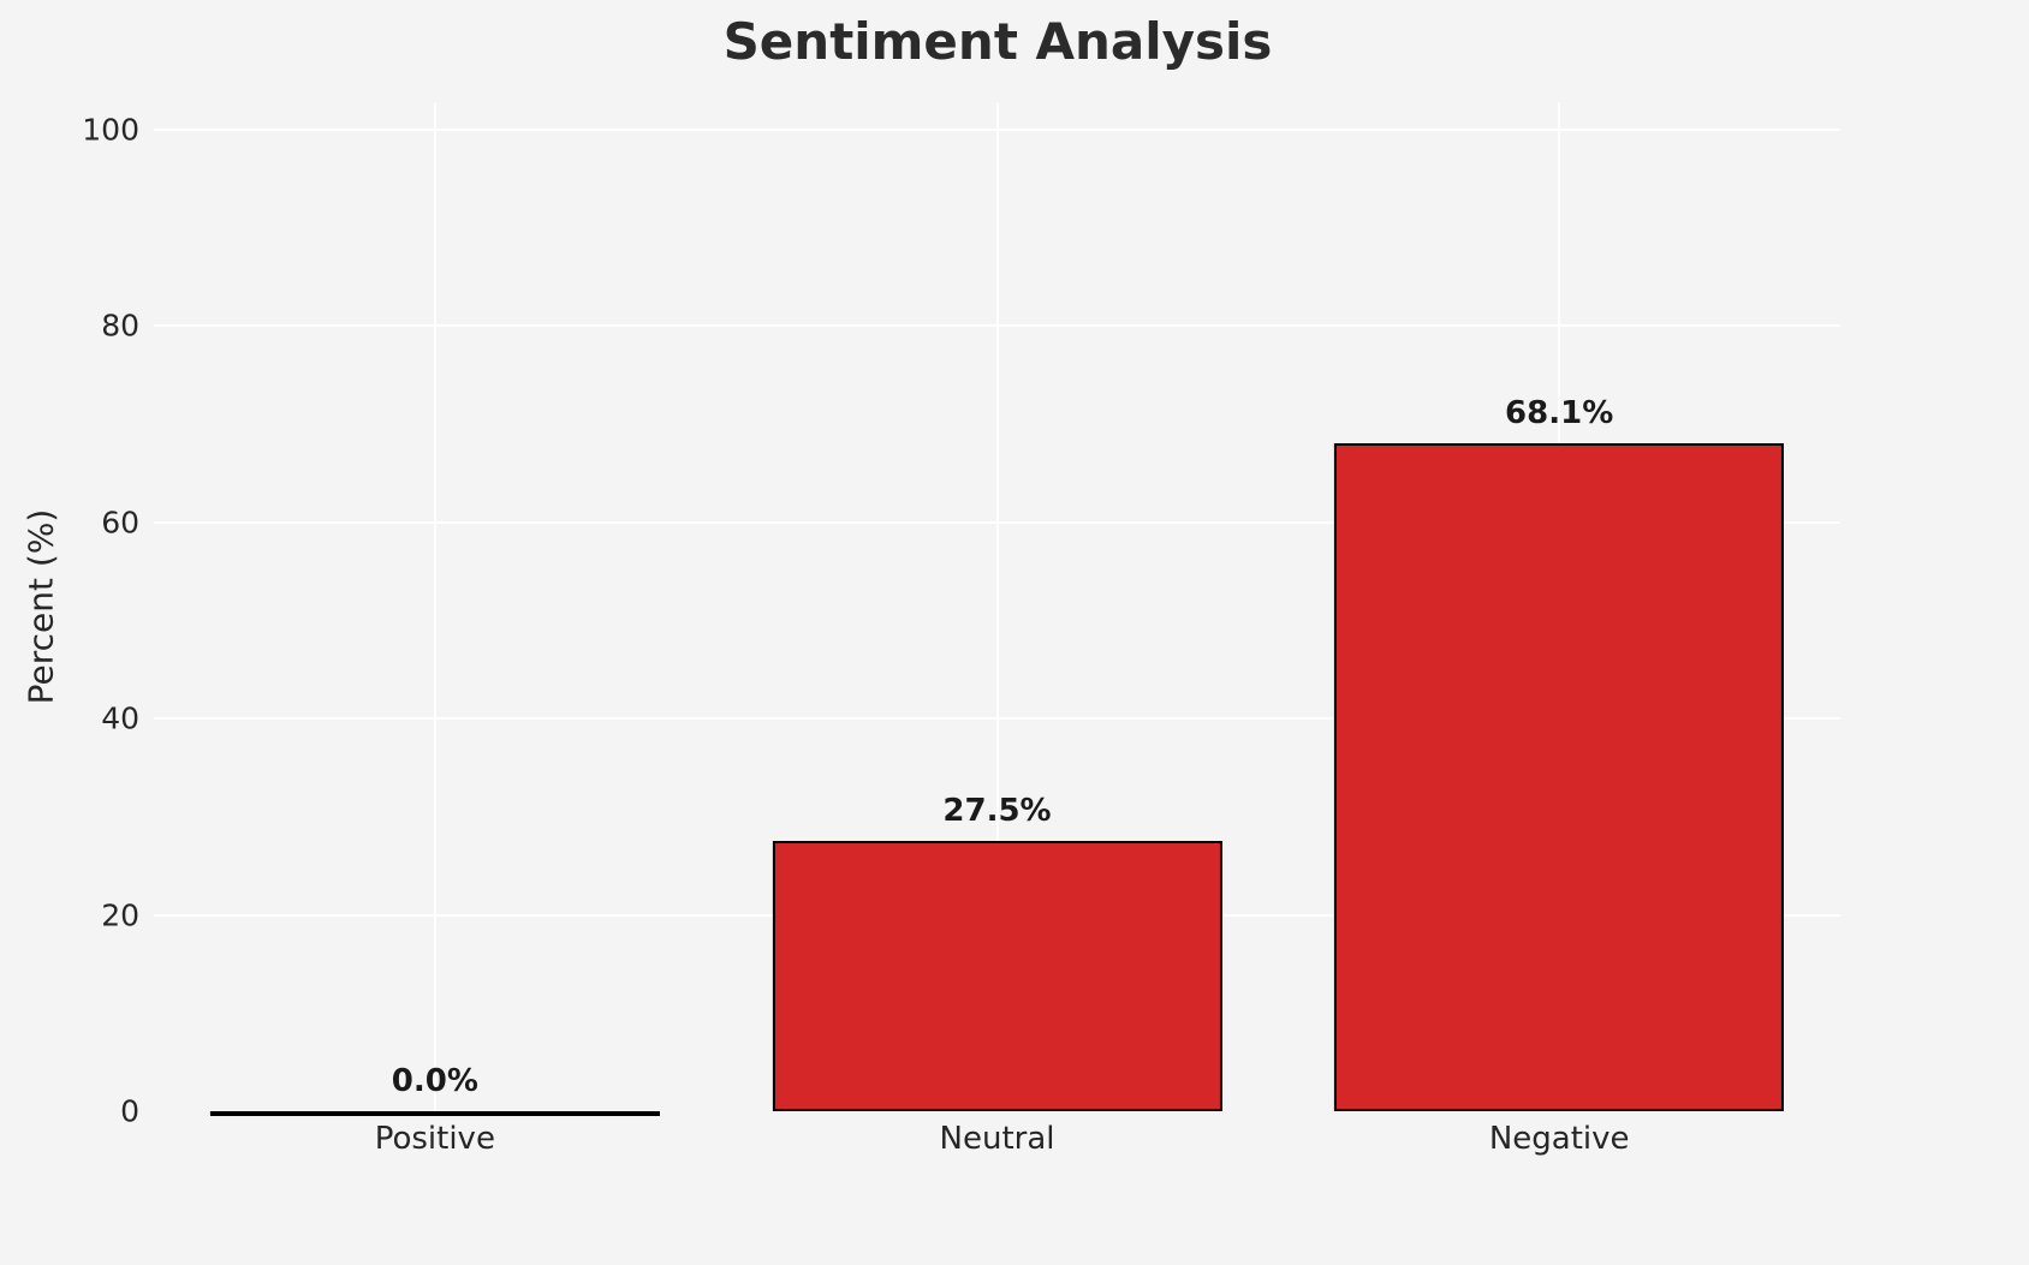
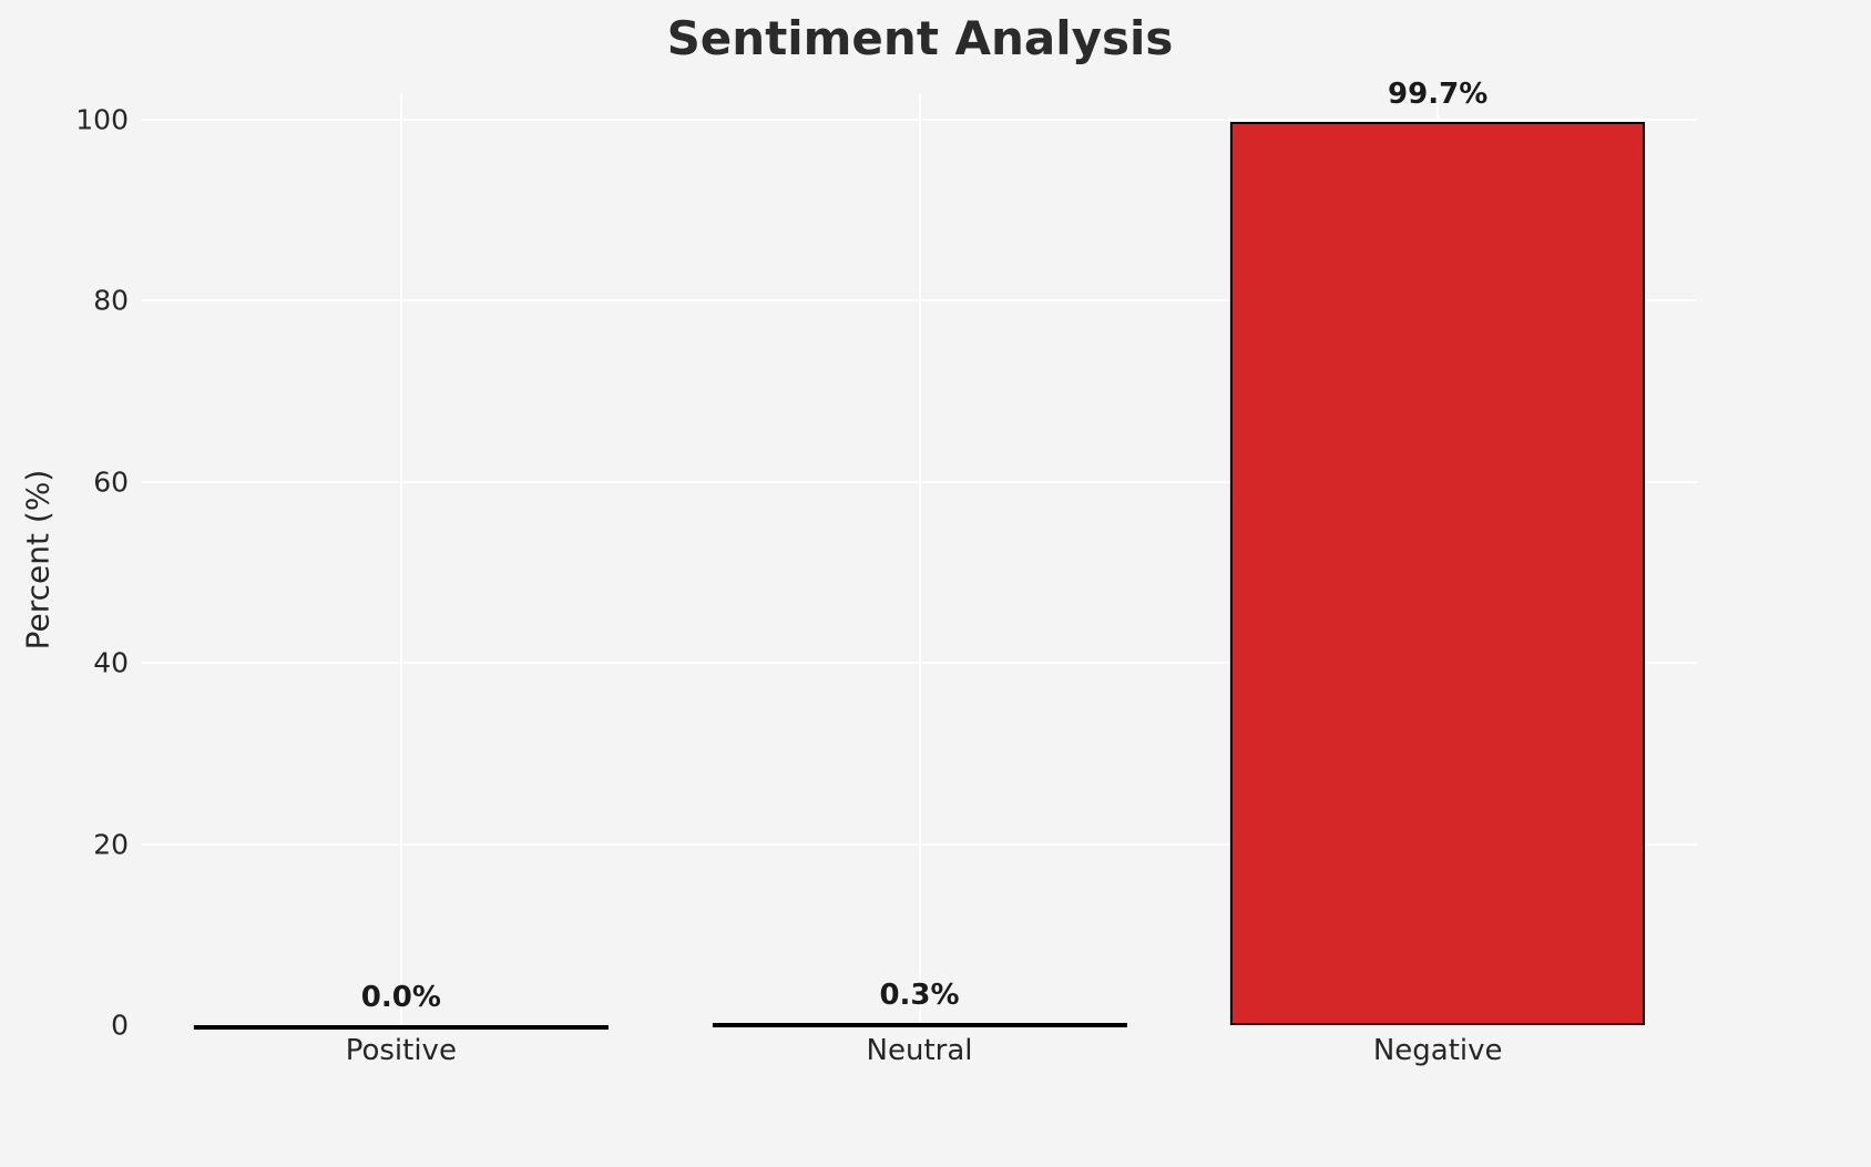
Neutral: 27.5% -> 0.3%
Negative: 68.1% -> 99.7%
